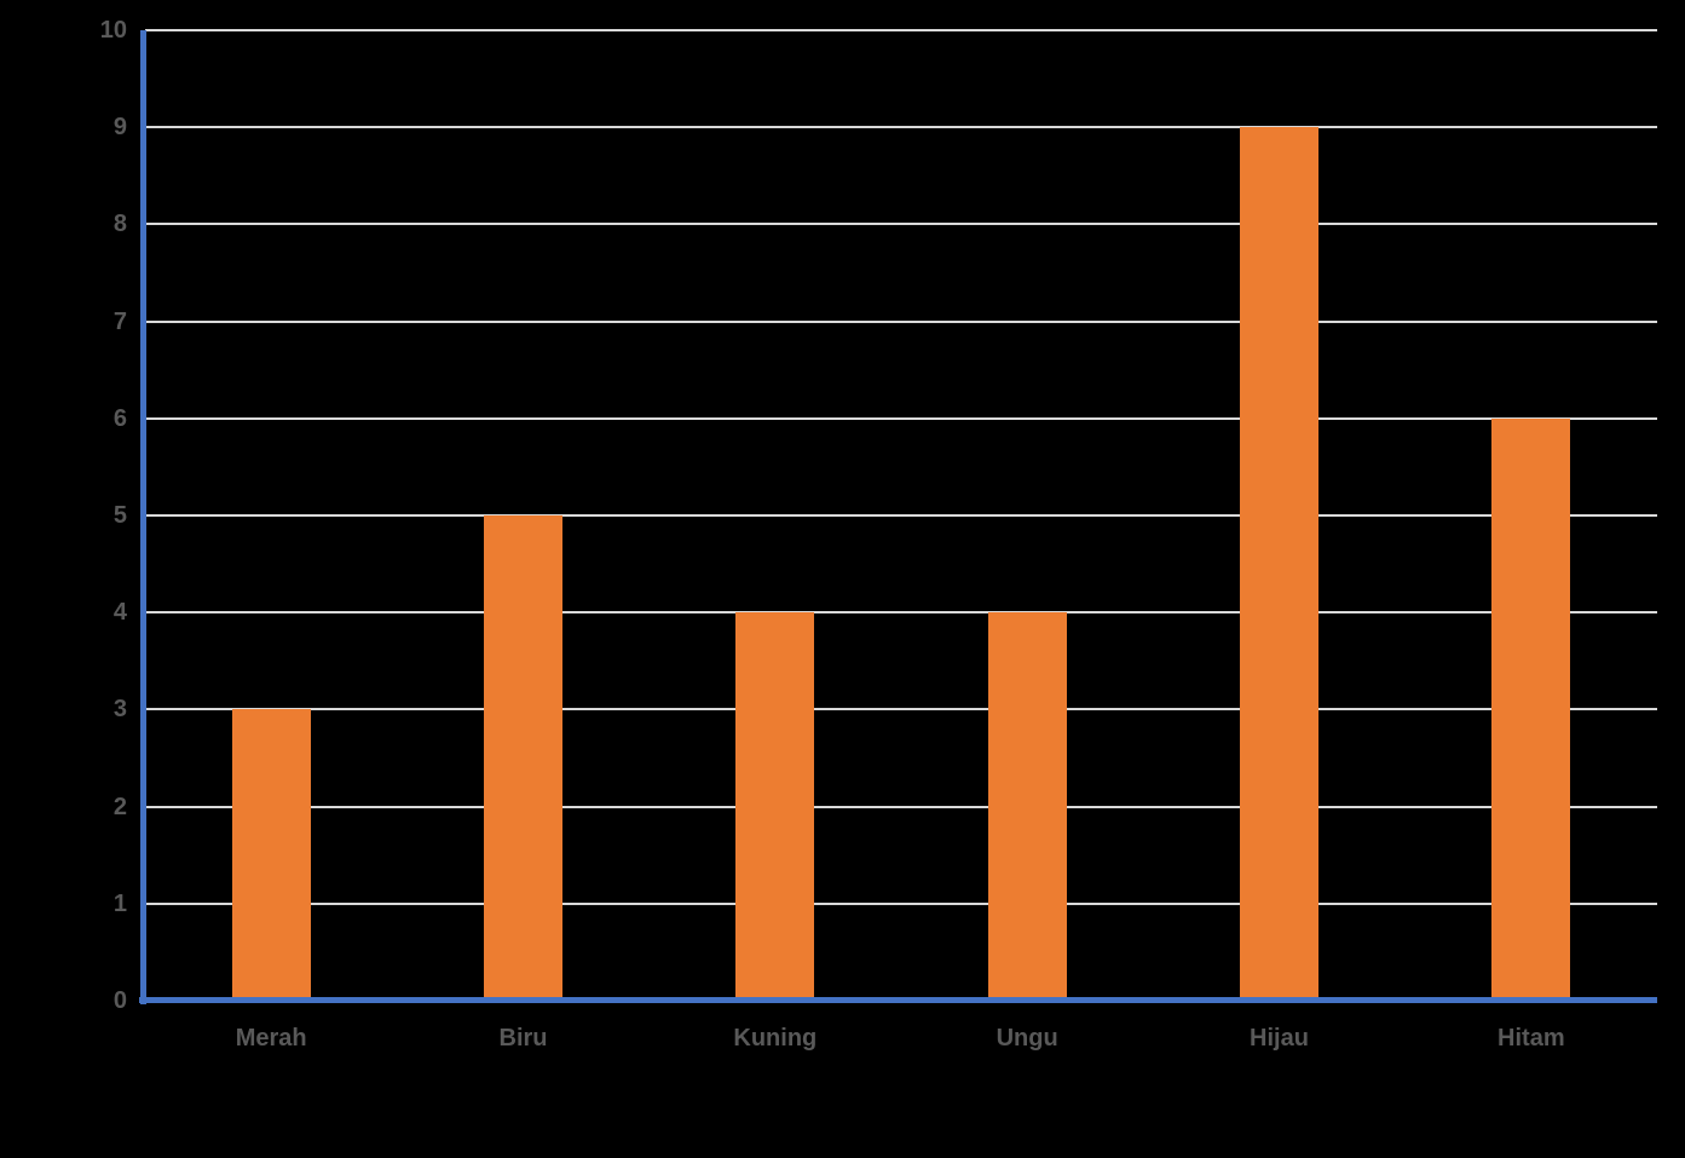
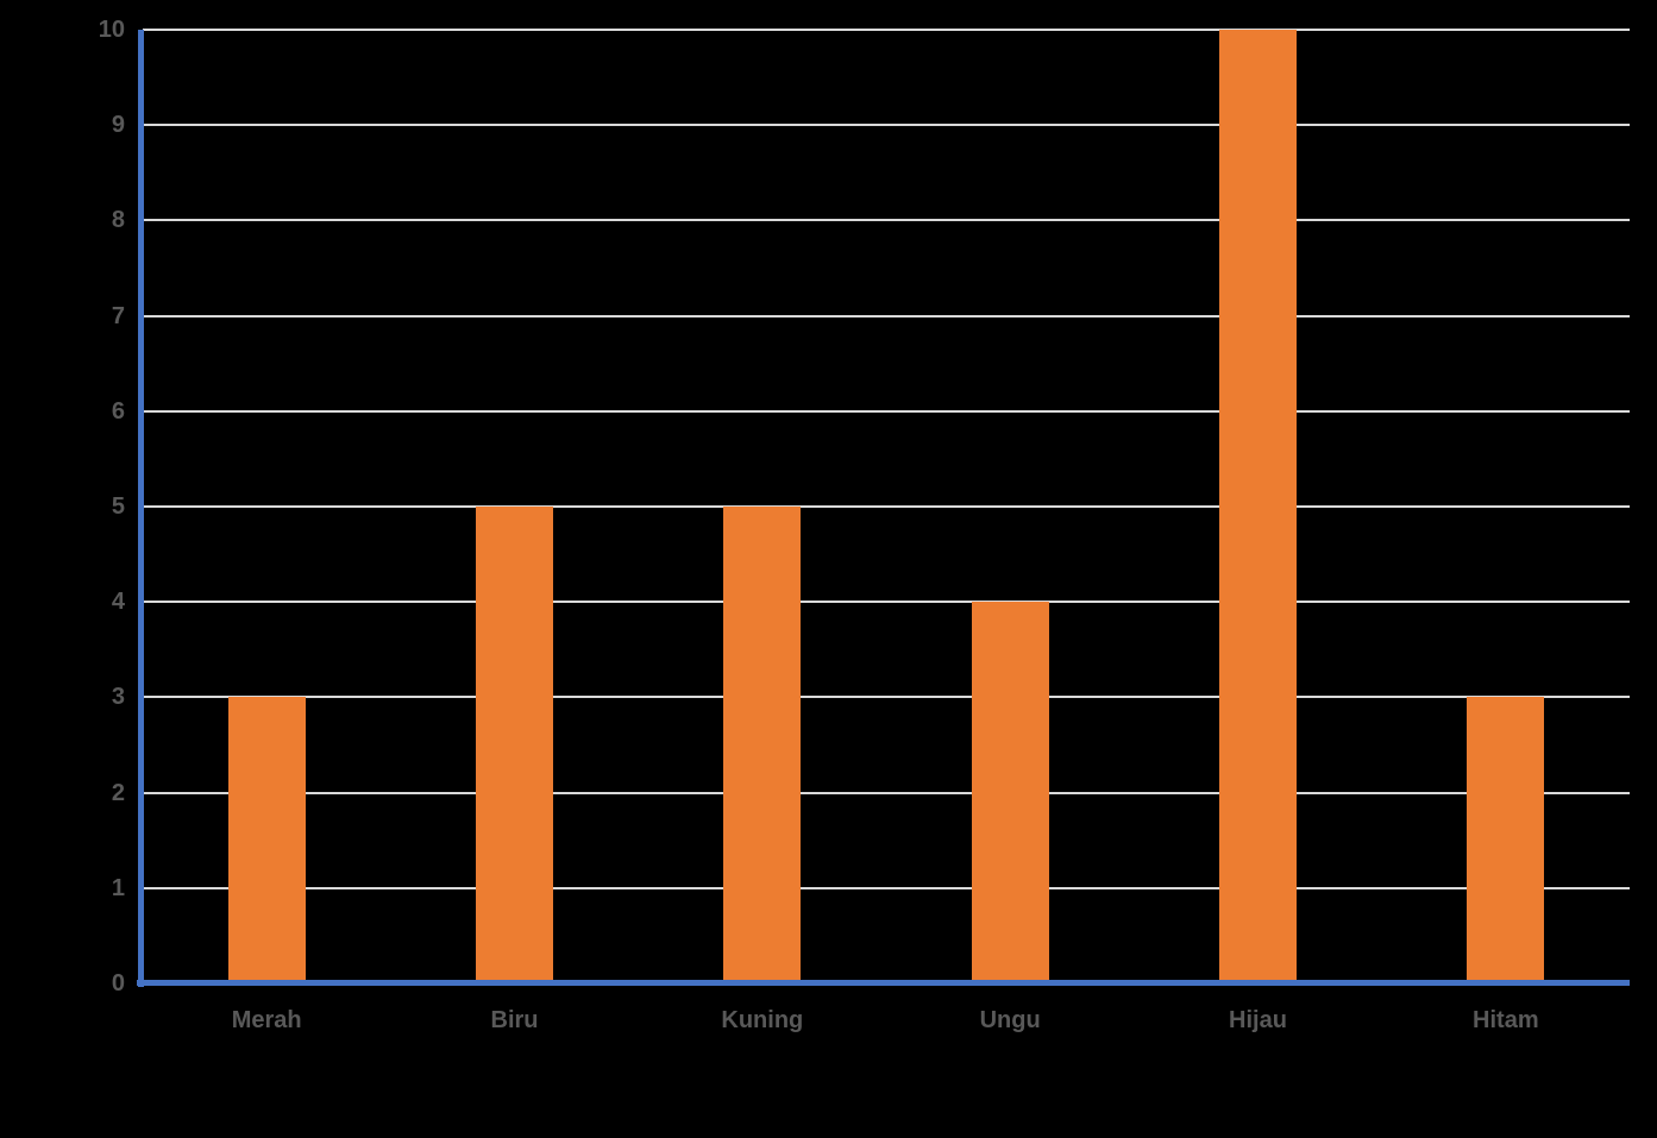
Kuning: 4 -> 5
Hijau: 9 -> 10
Hitam: 6 -> 3
